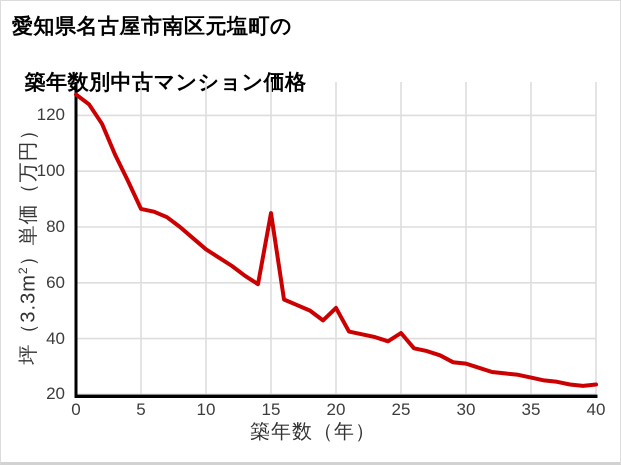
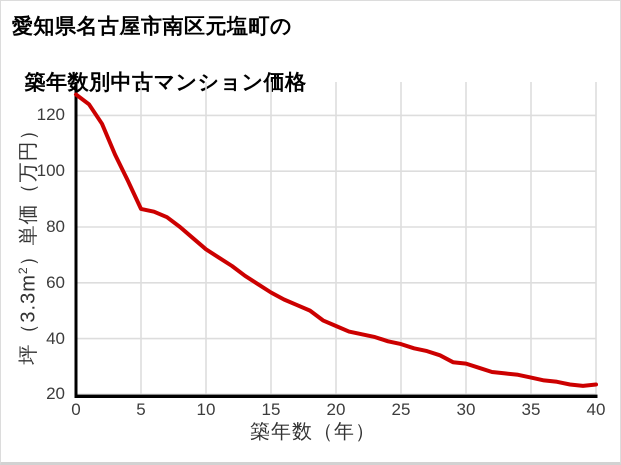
15: 85 -> 56
20: 51 -> 44
25: 42 -> 38
